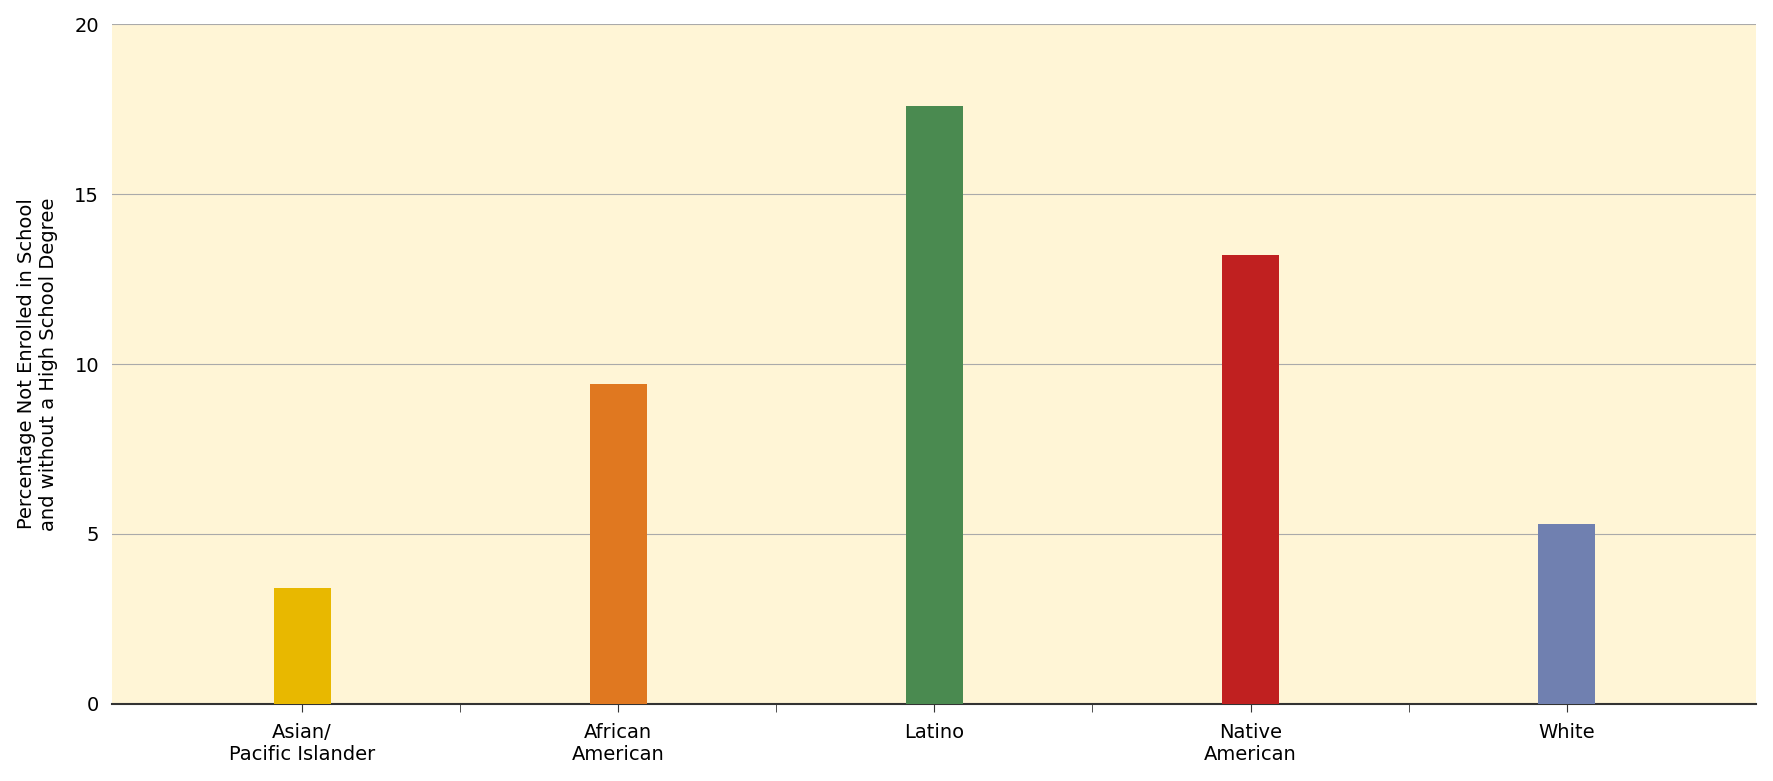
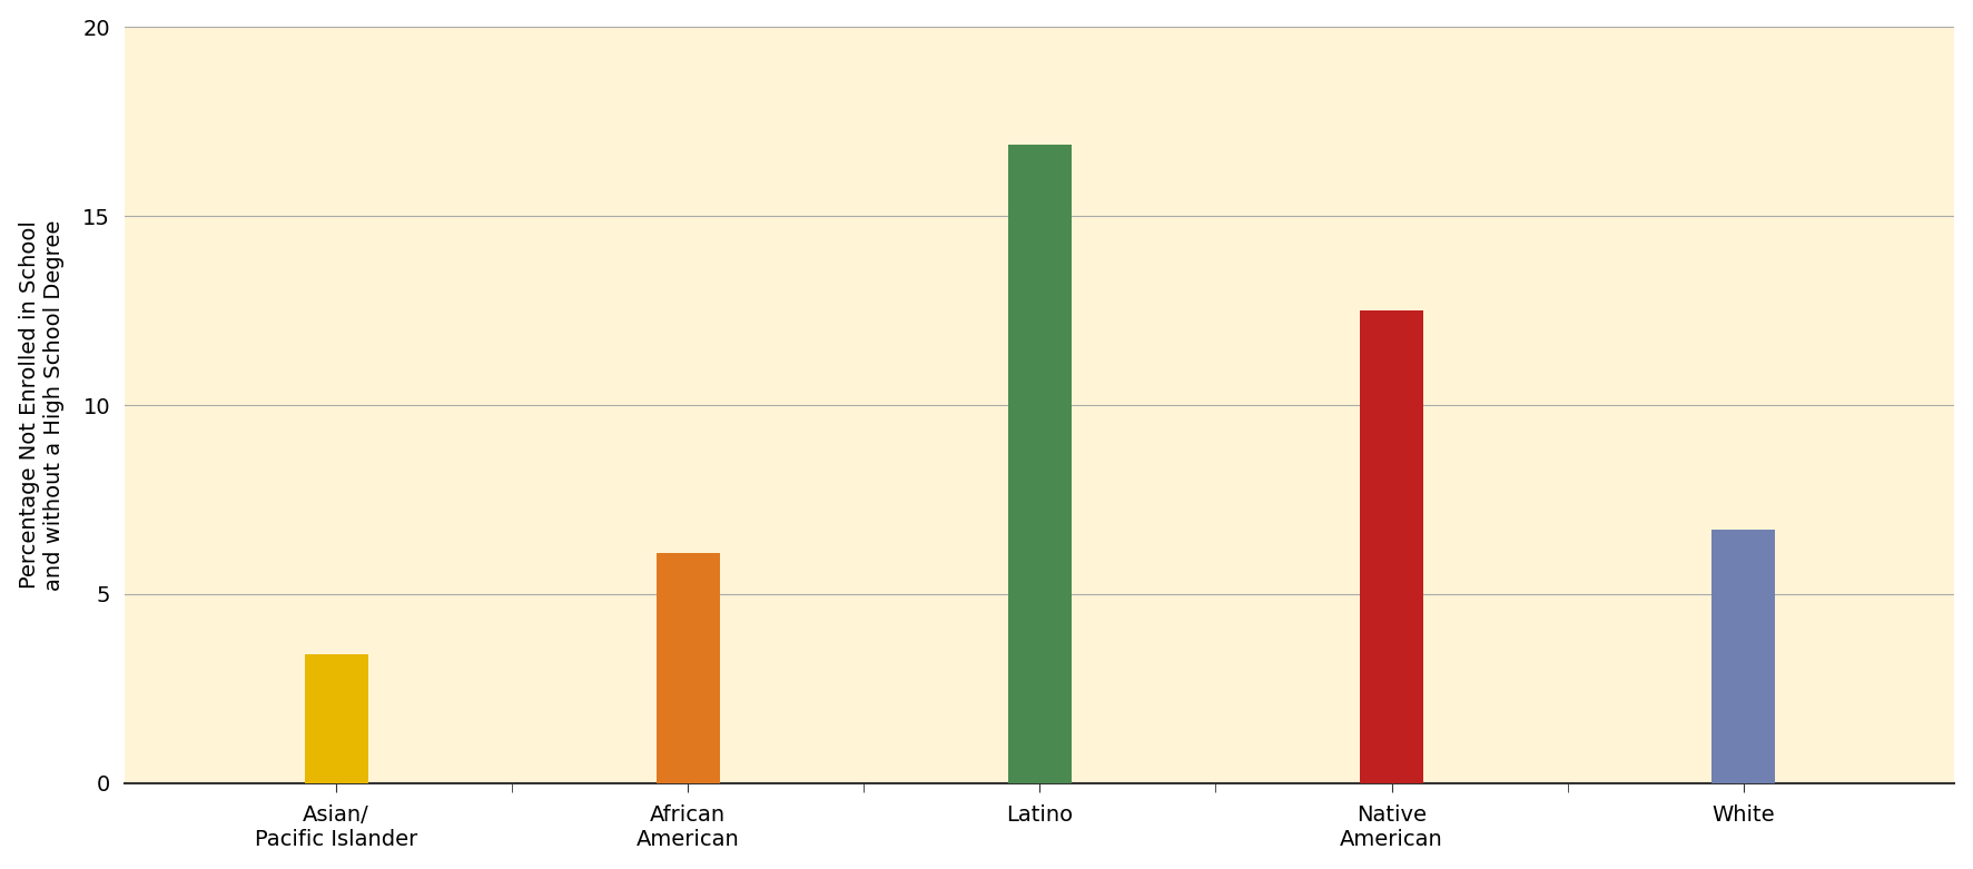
African American: 9.4 -> 6.1
Latino: 17.6 -> 16.9
Native American: 13.2 -> 12.5
White: 5.3 -> 6.7
